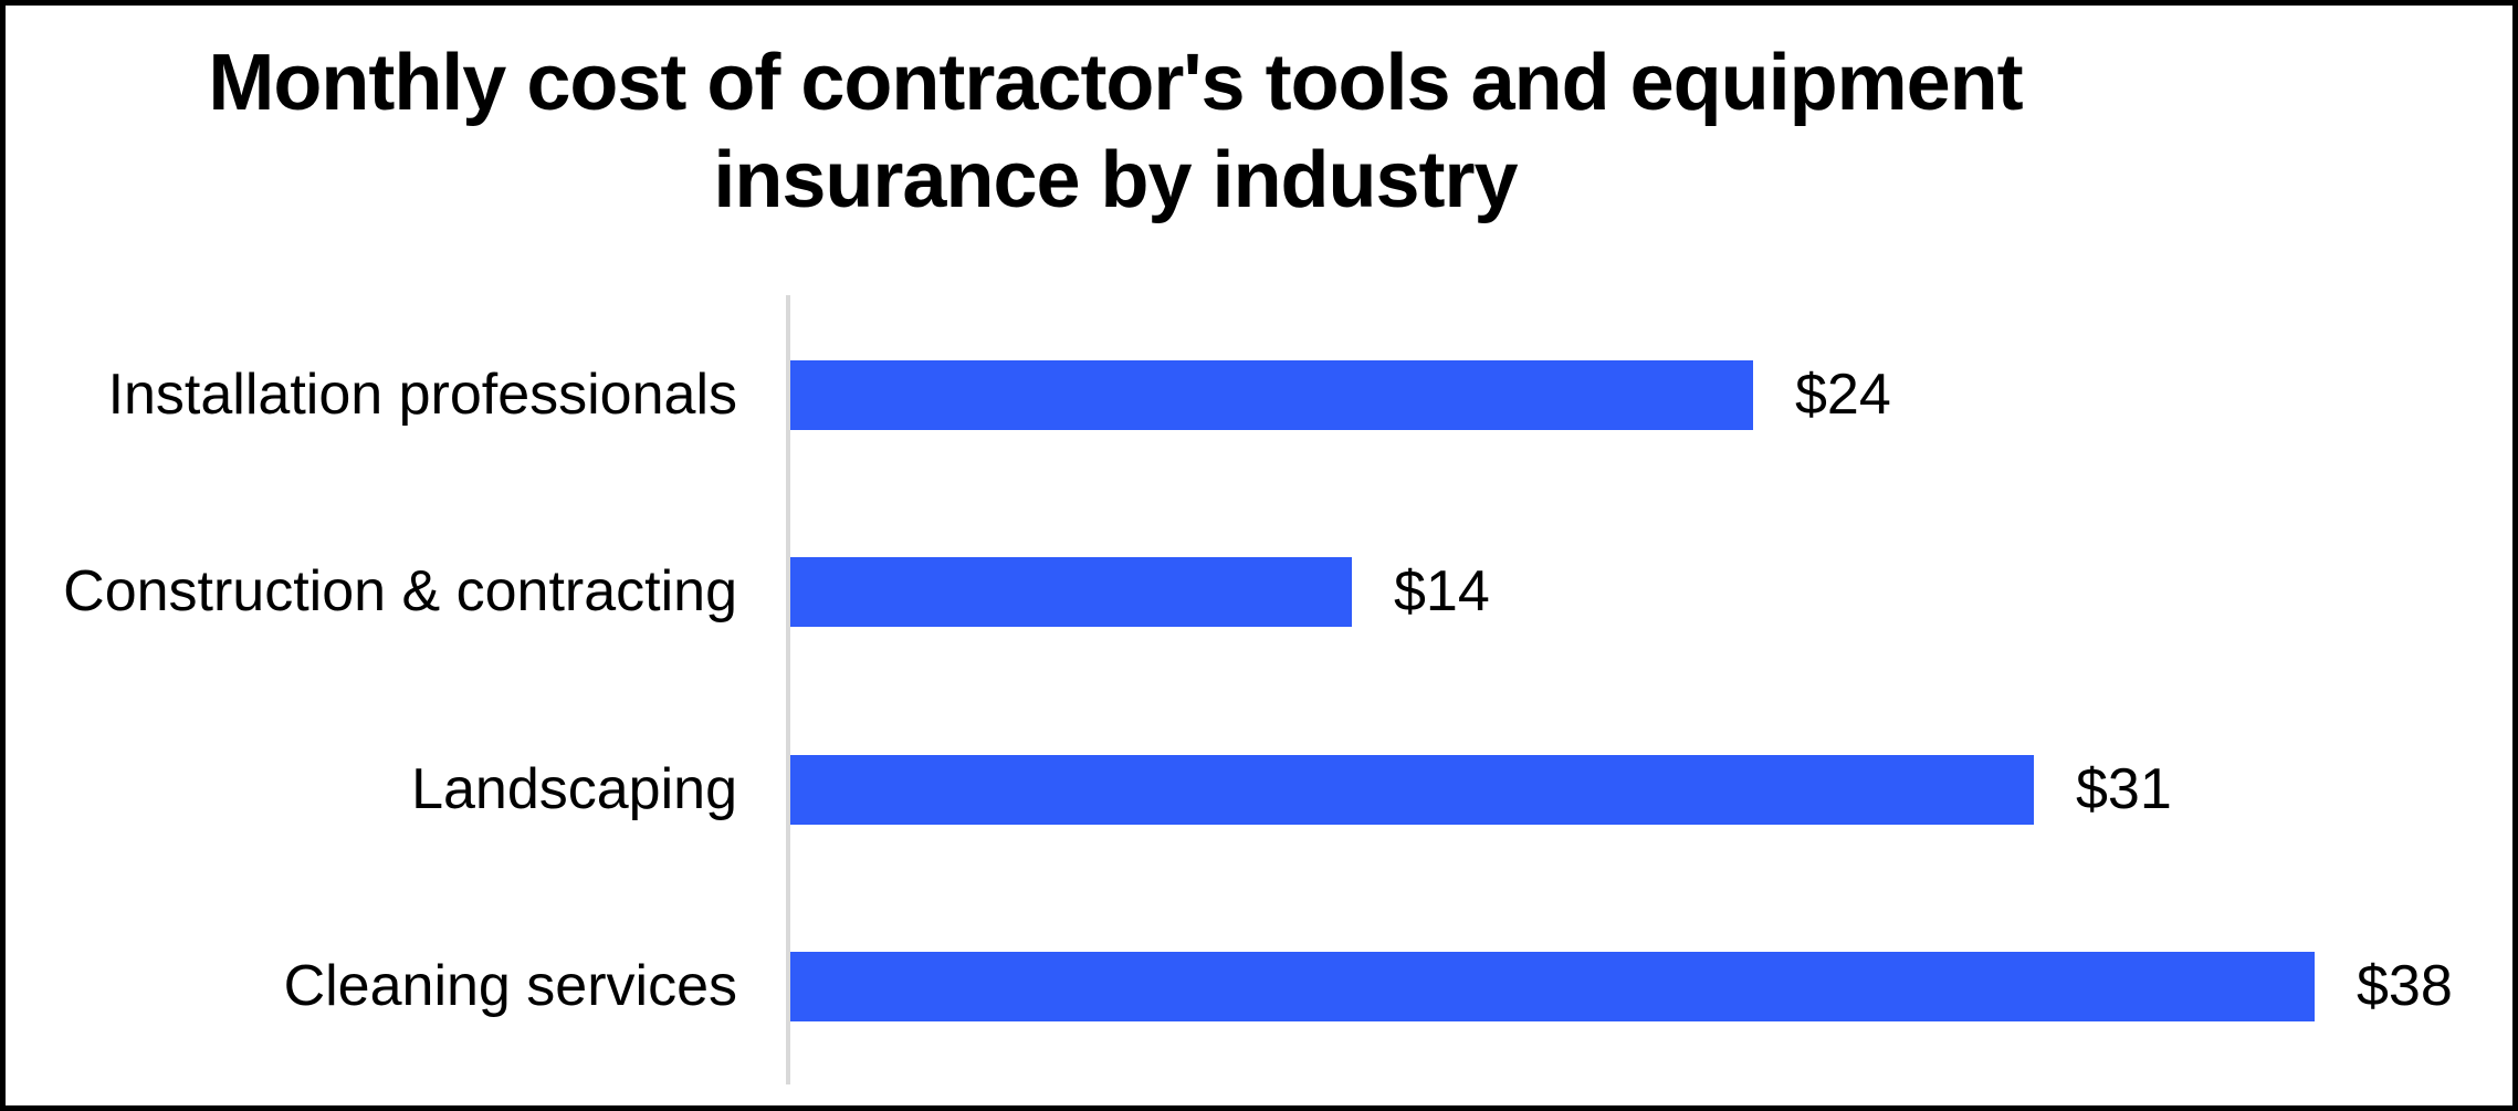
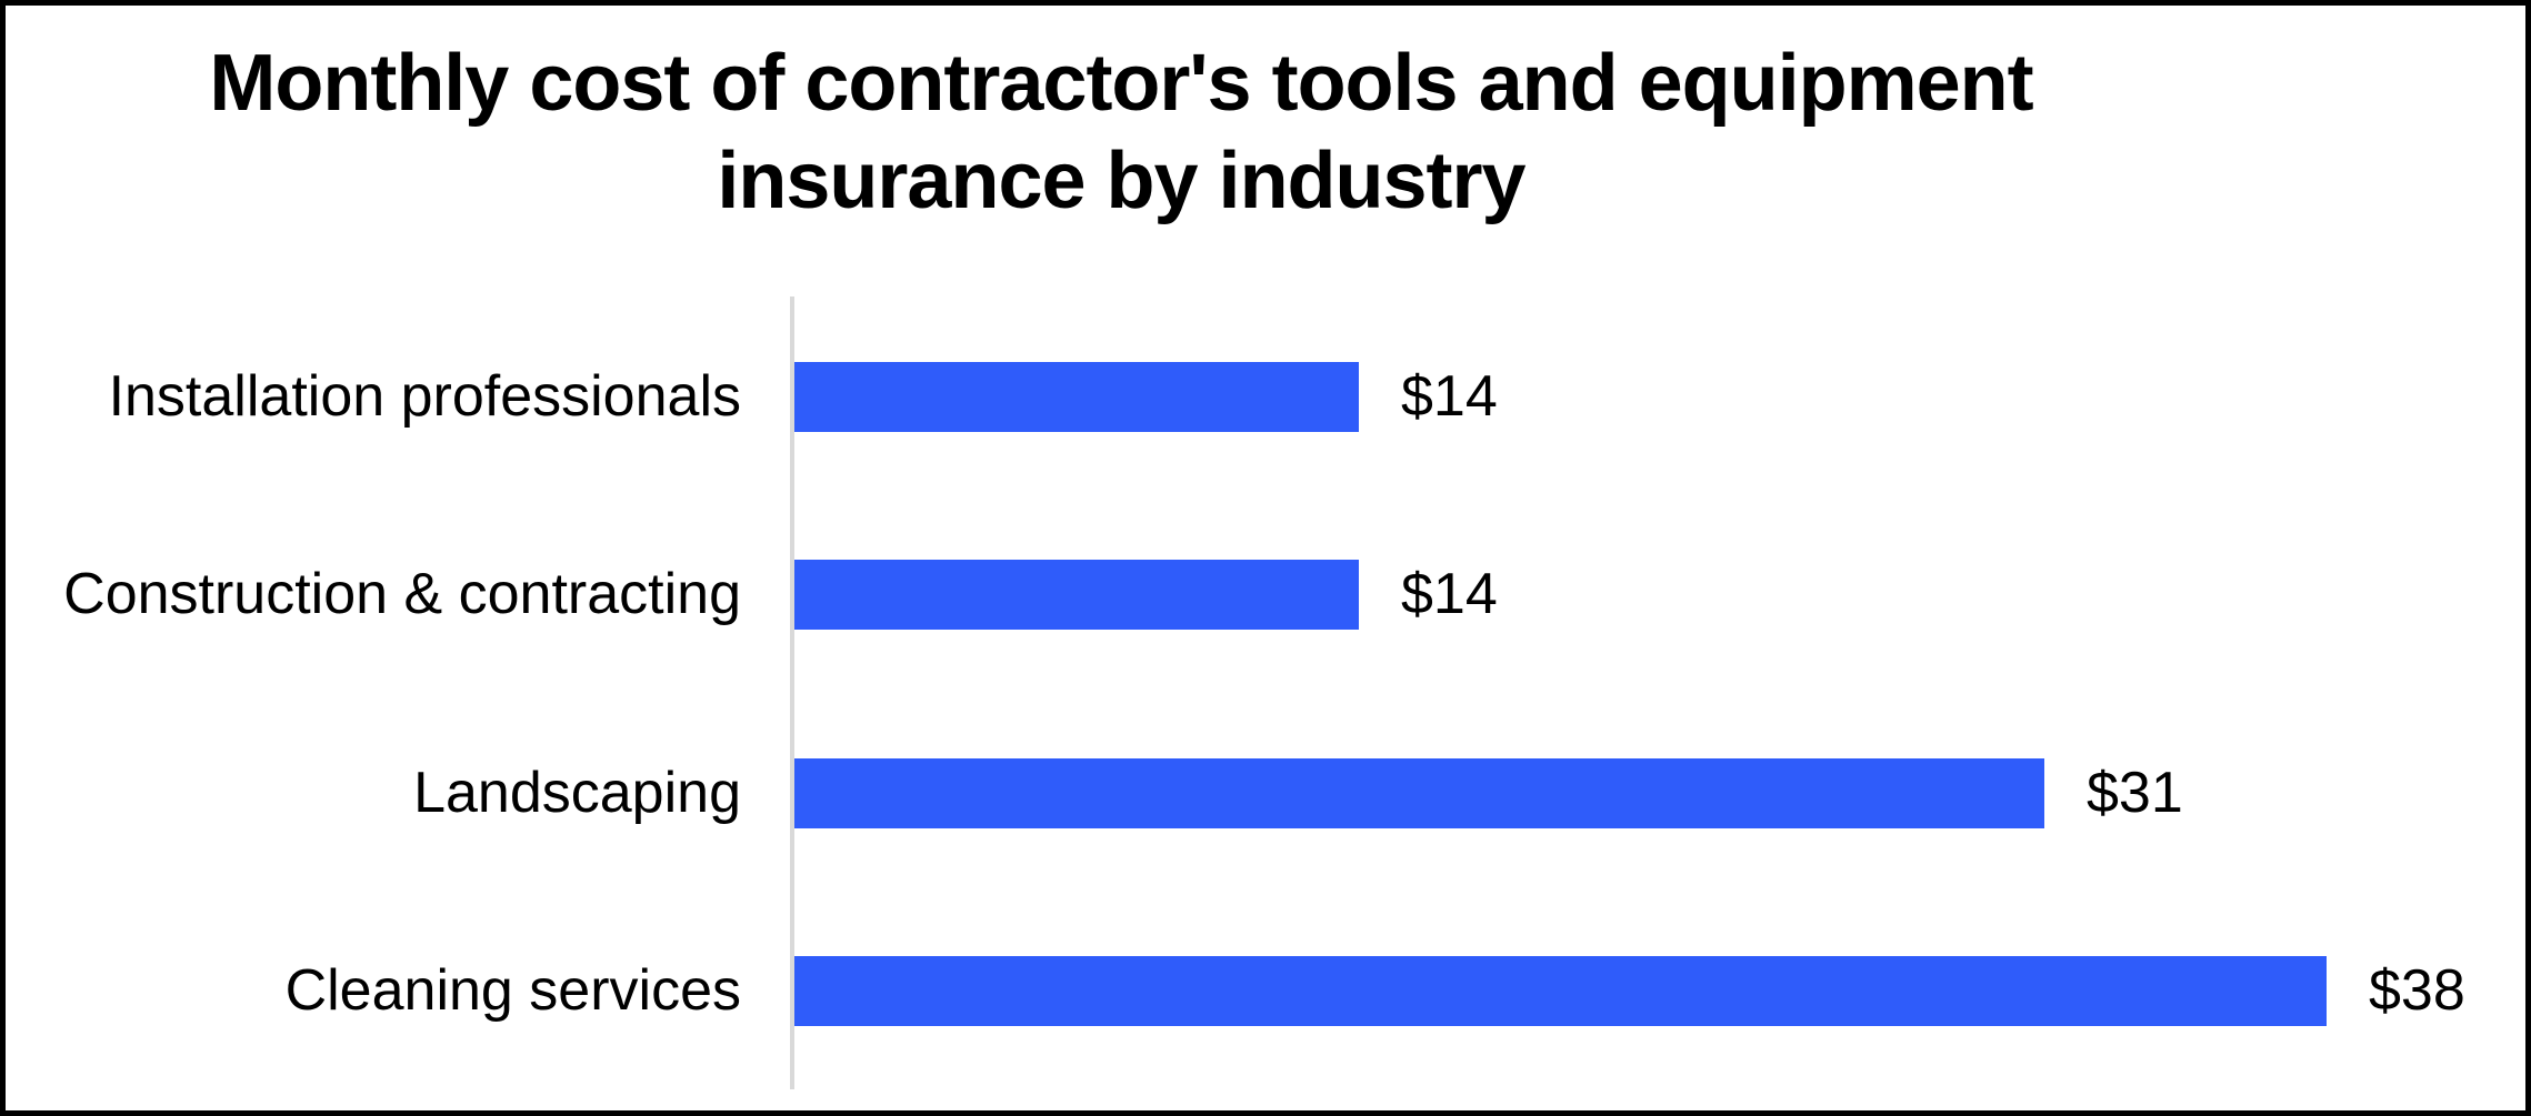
Installation professionals: $24 -> $14
